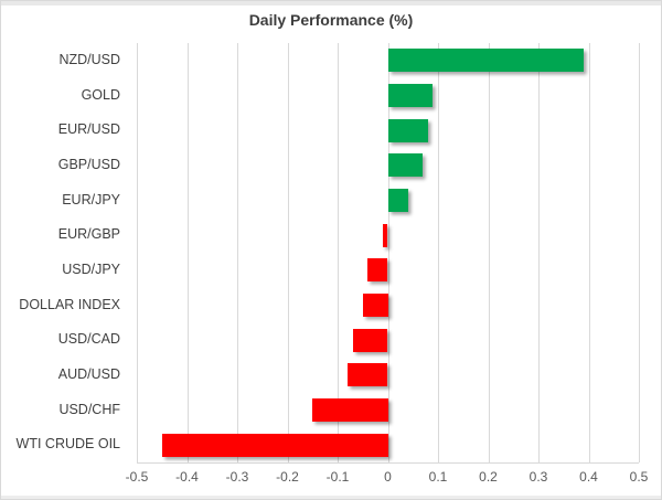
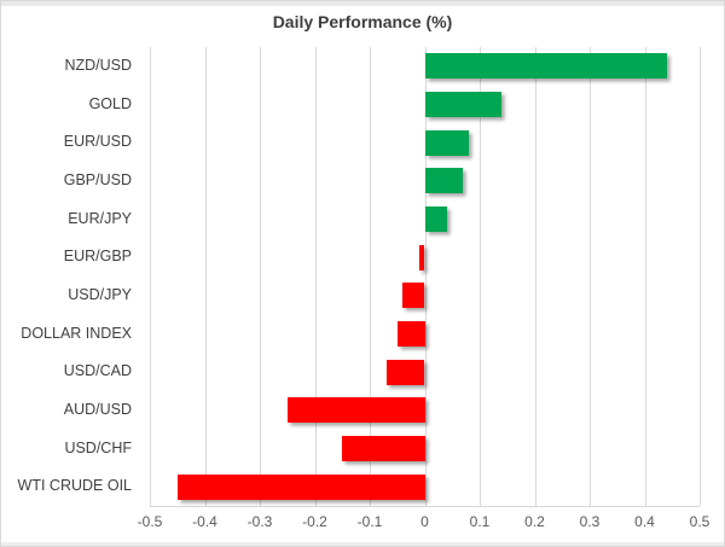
NZD/USD: 0.39 -> 0.44
GOLD: 0.09 -> 0.14
AUD/USD: -0.08 -> -0.25
